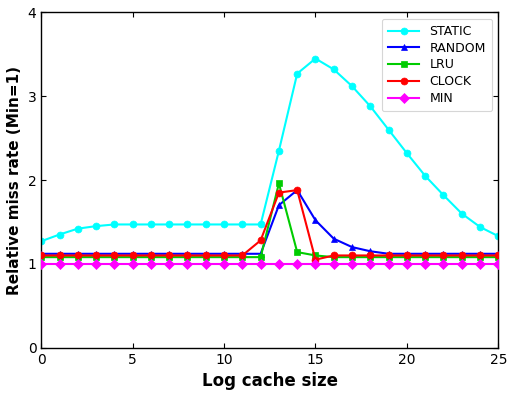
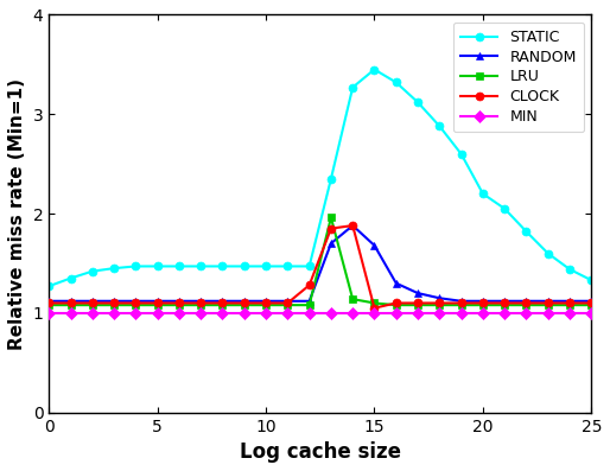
RANDOM/15: 1.52 -> 1.68
STATIC/20: 2.32 -> 2.20
